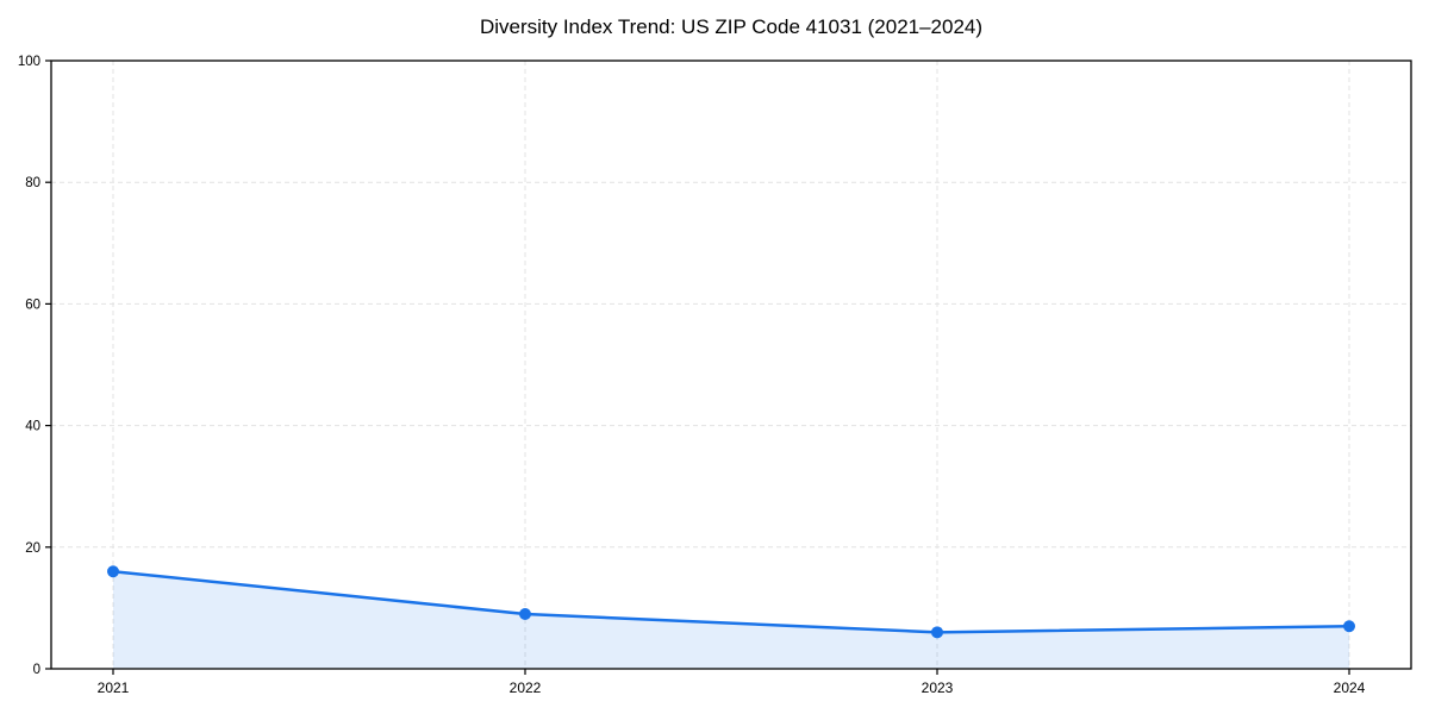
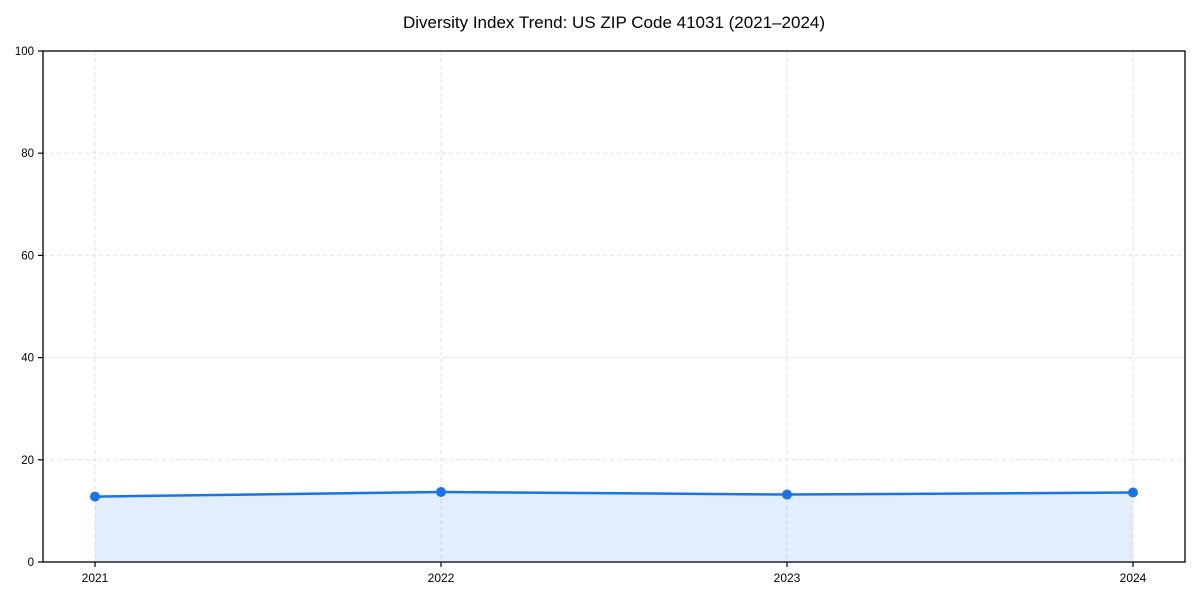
2021: 16 -> 13
2022: 9 -> 14
2023: 6 -> 13
2024: 7 -> 14
